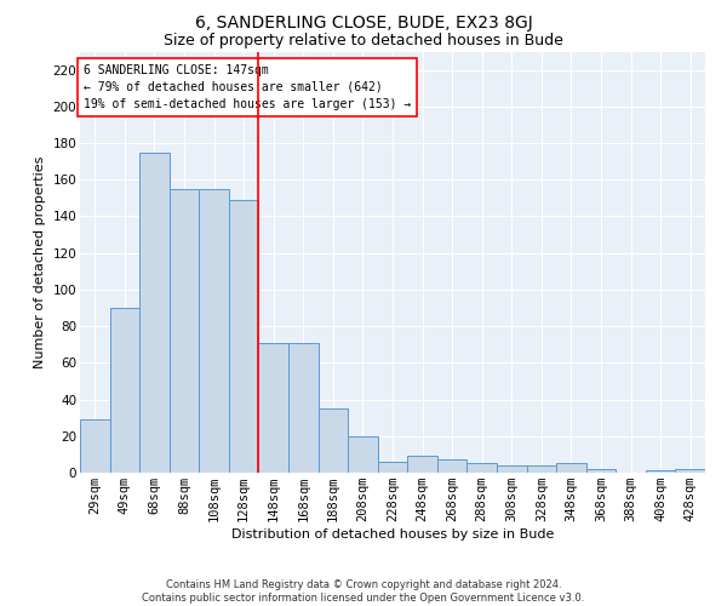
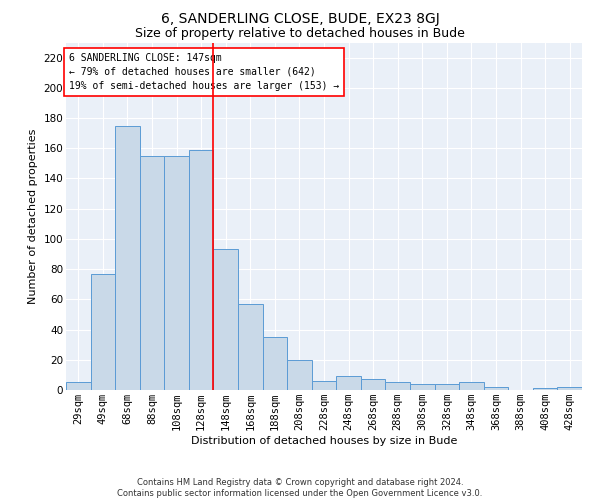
29sqm: 29 -> 5
49sqm: 90 -> 77
128sqm: 149 -> 159
148sqm: 71 -> 93
168sqm: 71 -> 57
